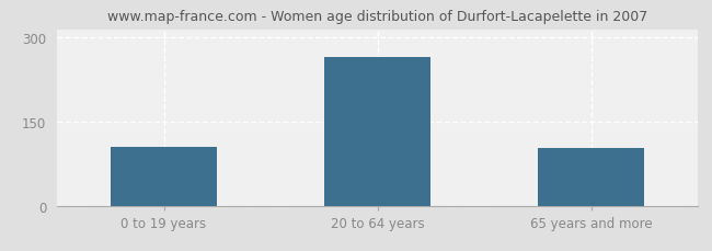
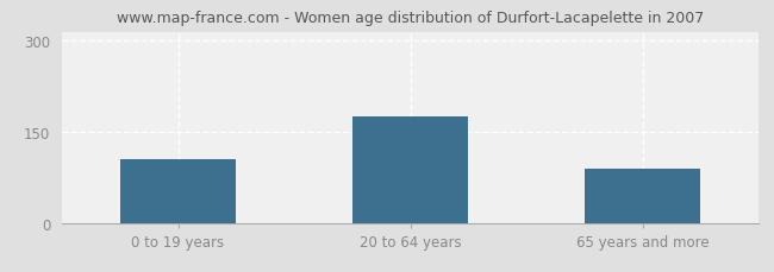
20 to 64 years: 266 -> 175
65 years and more: 102 -> 90
